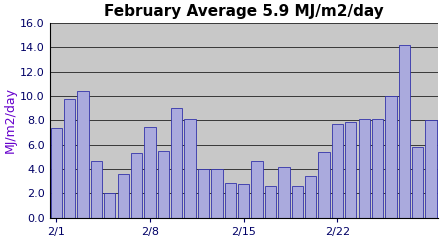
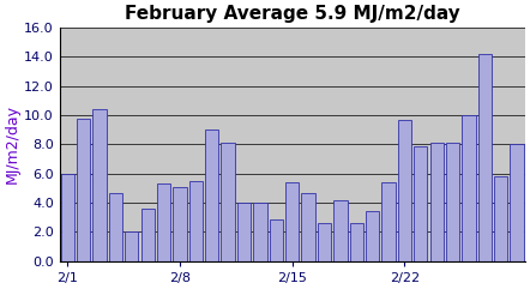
2/1: 7.4 -> 6.0
2/8: 7.5 -> 5.1
2/15: 2.8 -> 5.4
2/22: 7.7 -> 9.7
